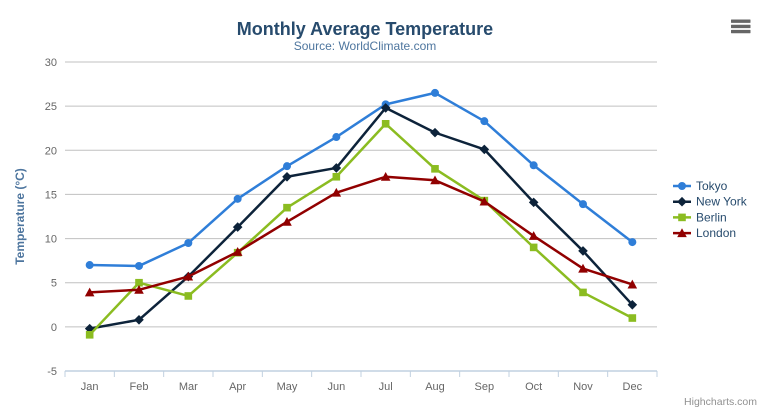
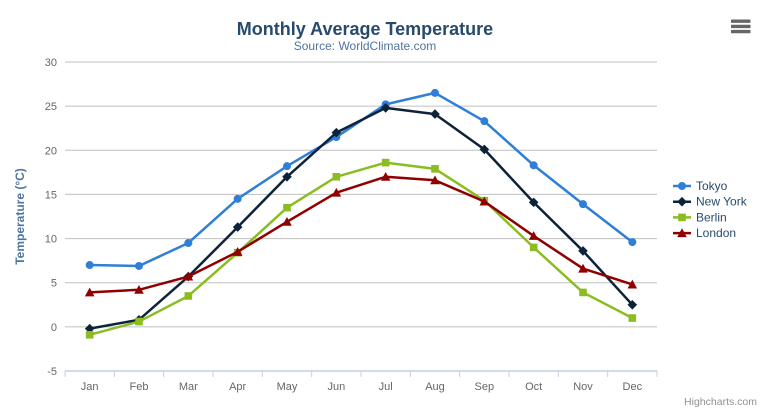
Berlin/Feb: 5 -> 1
New York/Jun: 18 -> 22
Berlin/Jul: 23 -> 19
New York/Aug: 22 -> 24
